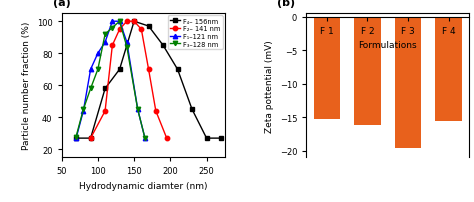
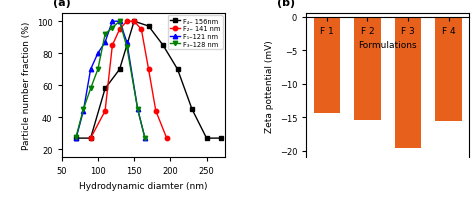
F 1: -15.3 -> -14.4
F 2: -16.2 -> -15.4
